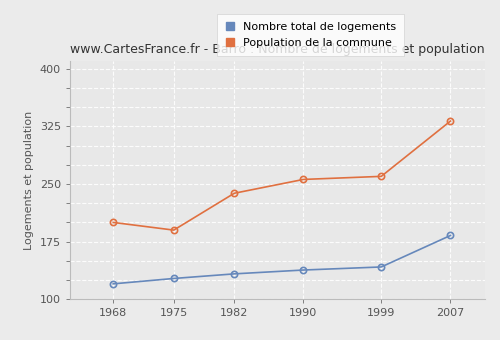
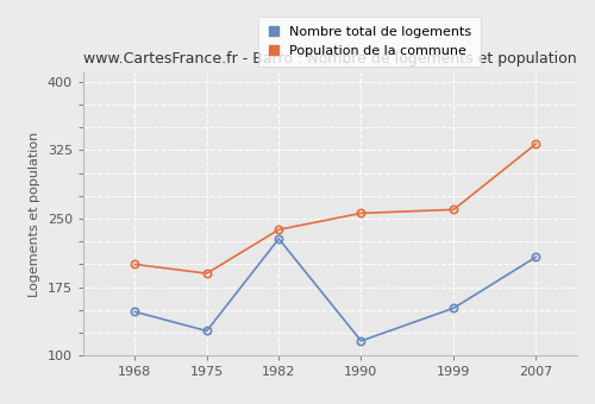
Nombre total de logements/1968: 120 -> 148
Nombre total de logements/1982: 133 -> 228
Nombre total de logements/1990: 138 -> 116
Nombre total de logements/1999: 142 -> 152
Nombre total de logements/2007: 183 -> 208
